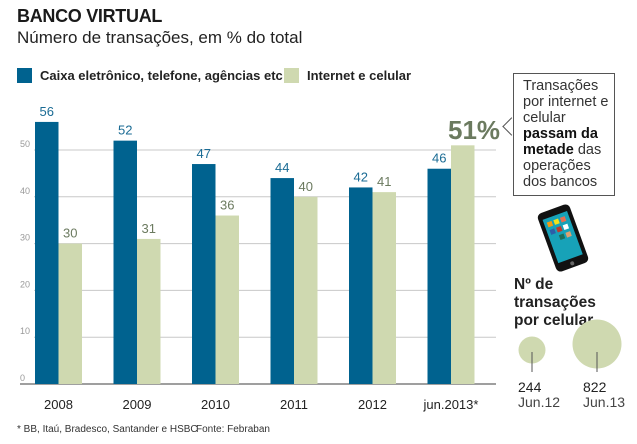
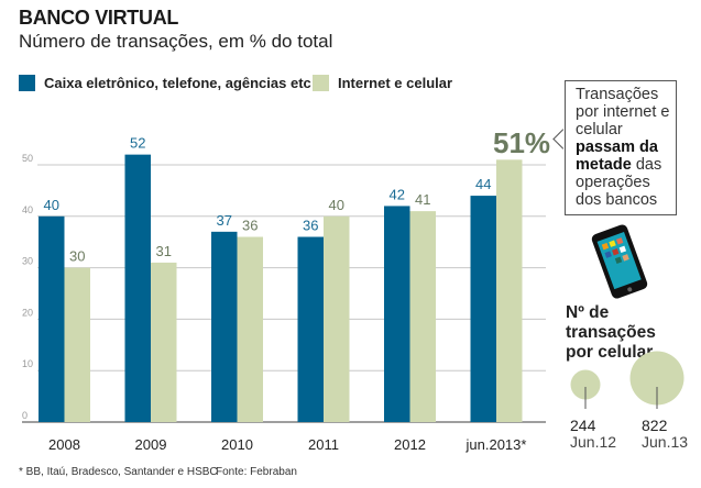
Caixa eletrônico, telefone, agências etc/2008: 56 -> 40
Caixa eletrônico, telefone, agências etc/2010: 47 -> 37
Caixa eletrônico, telefone, agências etc/2011: 44 -> 36
Caixa eletrônico, telefone, agências etc/jun.2013*: 46 -> 44
